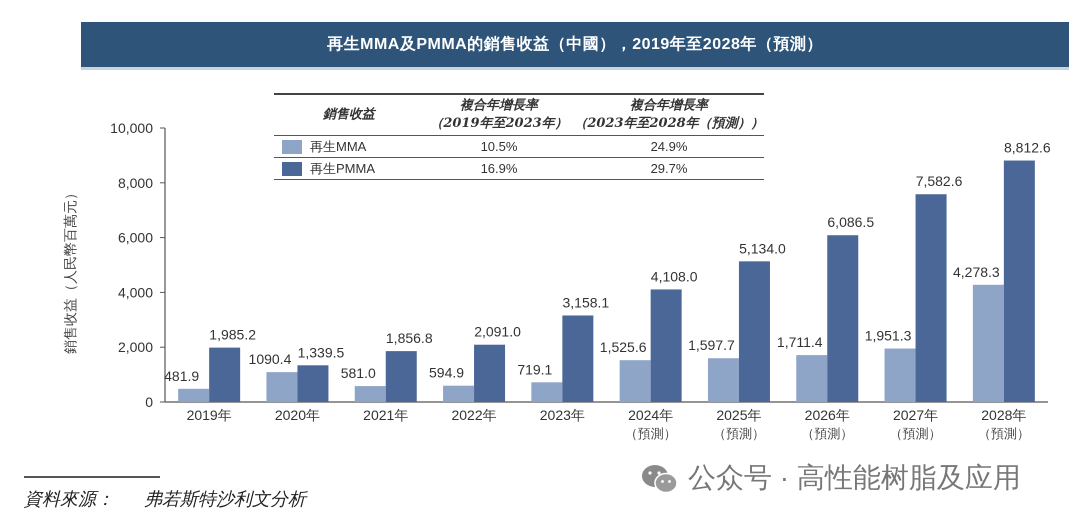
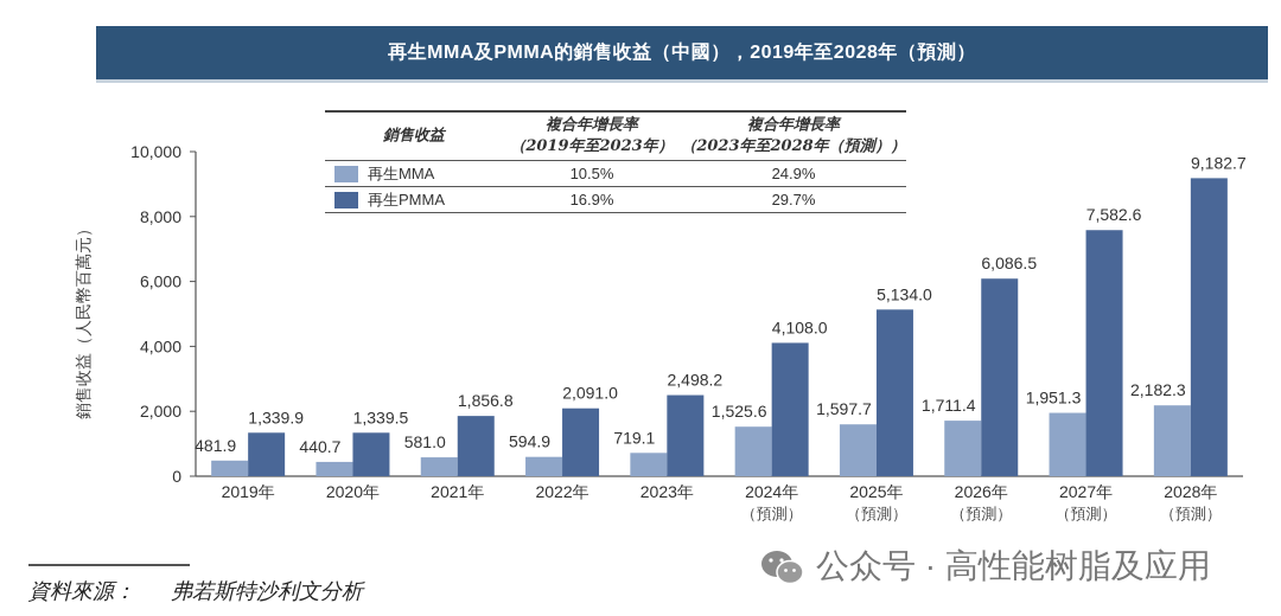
再生PMMA/2019年: 1,985.2 -> 1,339.9
再生MMA/2020年: 1090.4 -> 440.7
再生PMMA/2023年: 3,158.1 -> 2,498.2
再生MMA/2028年: 4,278.3 -> 2,182.3
再生PMMA/2028年: 8,812.6 -> 9,182.7
